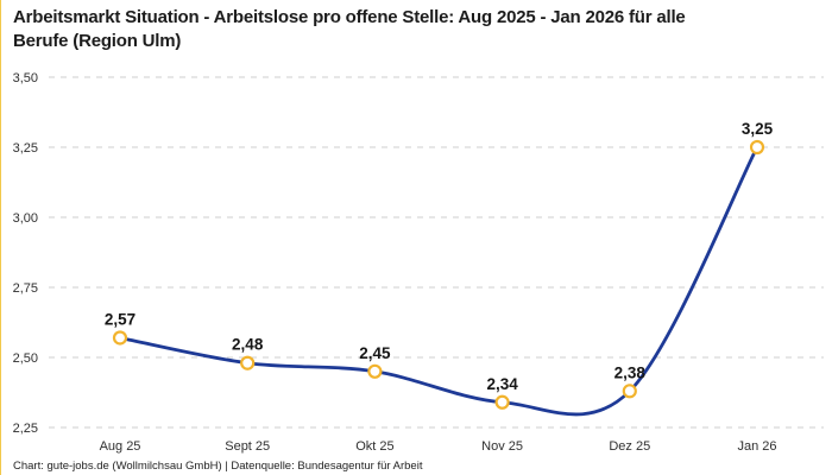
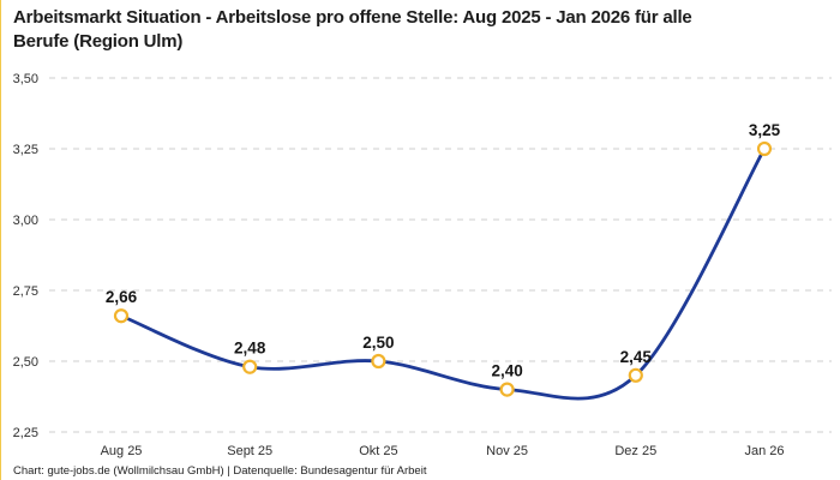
Aug 25: 2,57 -> 2,66
Okt 25: 2,45 -> 2,50
Nov 25: 2,34 -> 2,40
Dez 25: 2,38 -> 2,45
